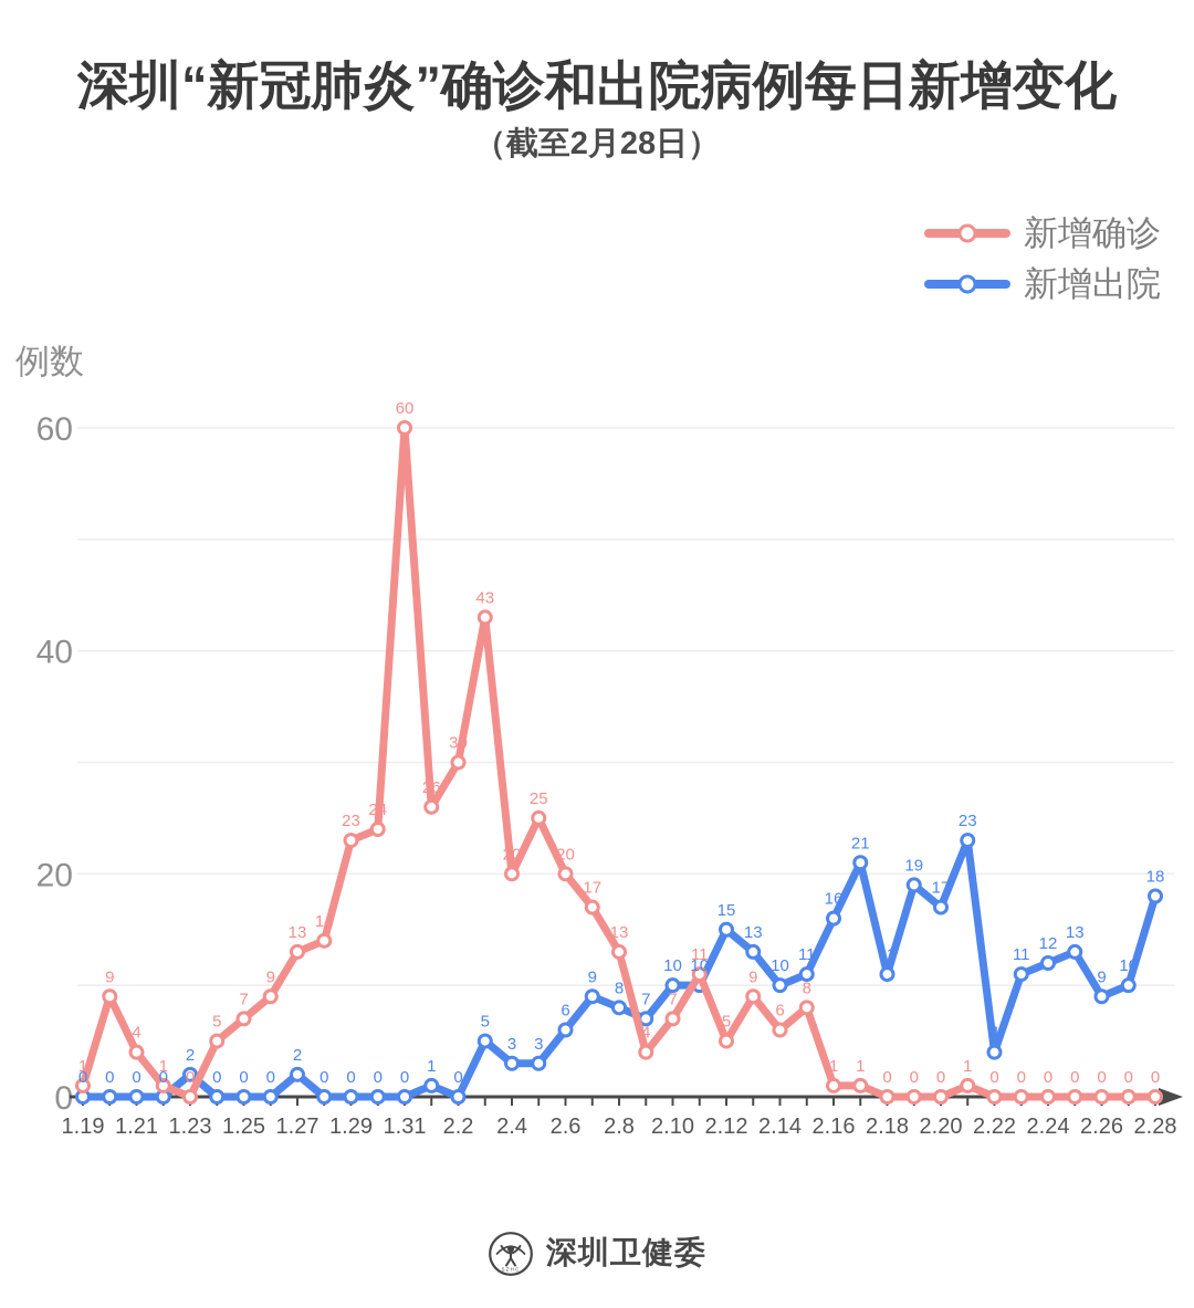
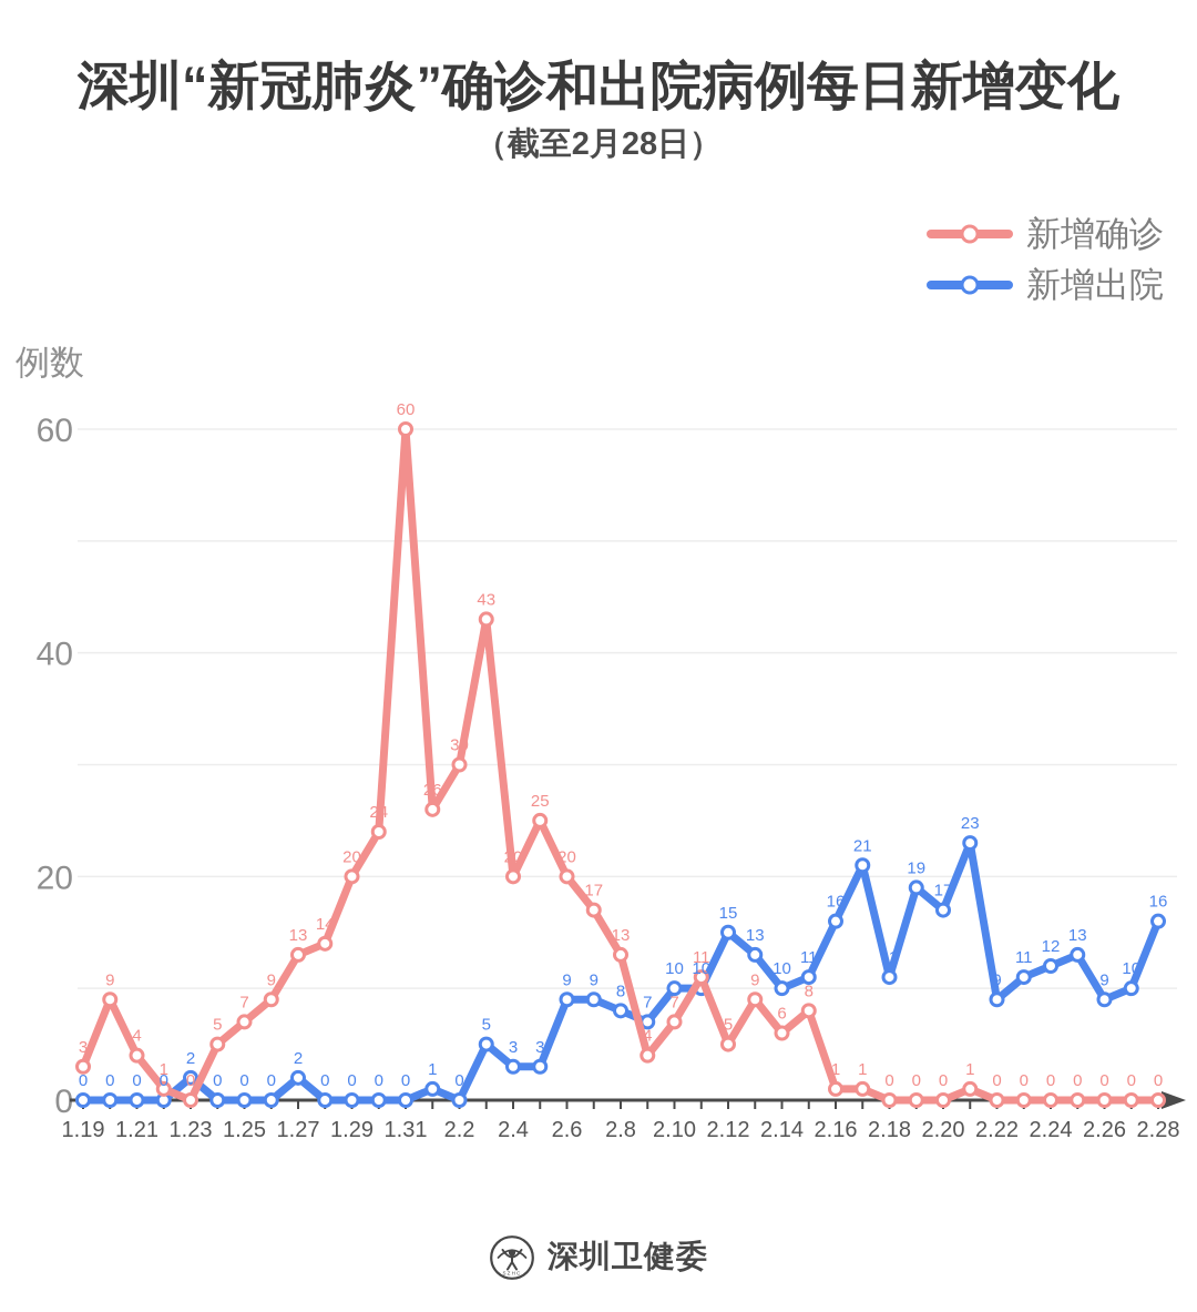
新增确诊/1.19: 1 -> 3
新增确诊/1.29: 23 -> 20
新增出院/2.6: 6 -> 9
新增出院/2.22: 4 -> 9
新增出院/2.28: 18 -> 16
